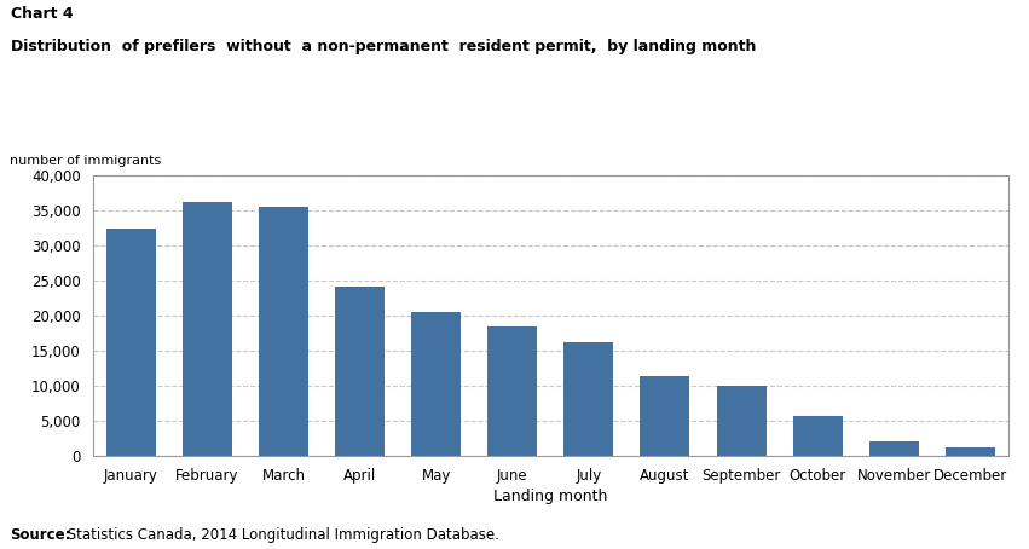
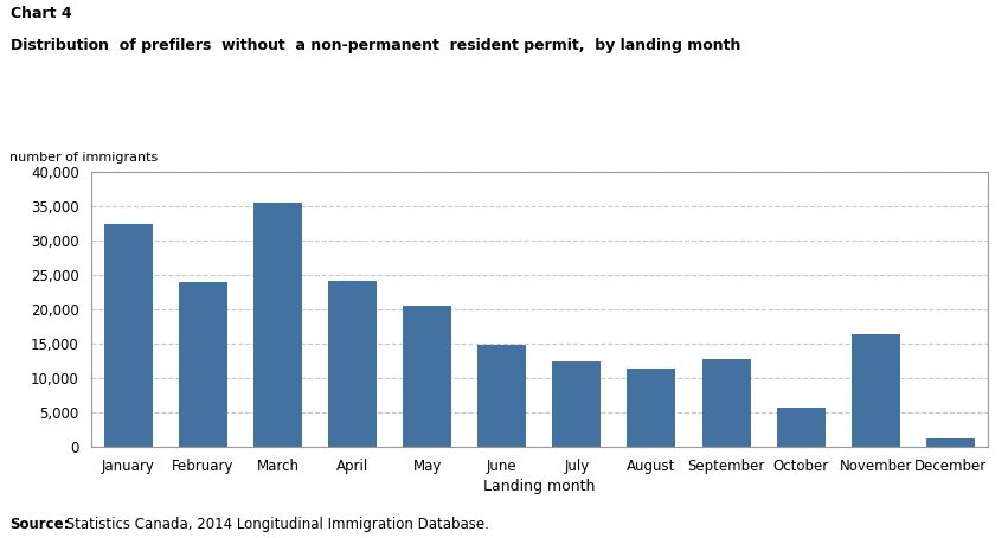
February: 36,200 -> 24,000
June: 18,400 -> 14,800
July: 16,200 -> 12,400
September: 10,000 -> 12,800
November: 2,000 -> 16,400
